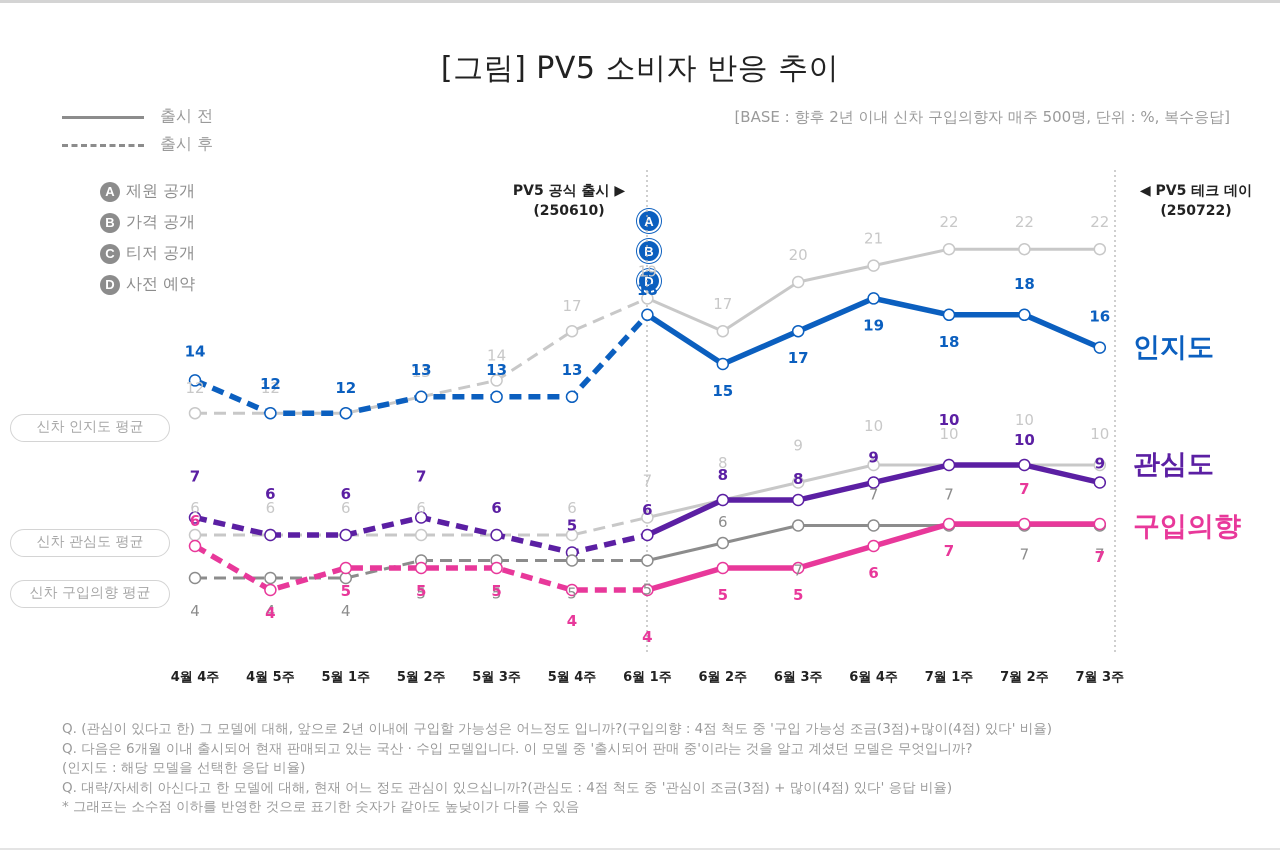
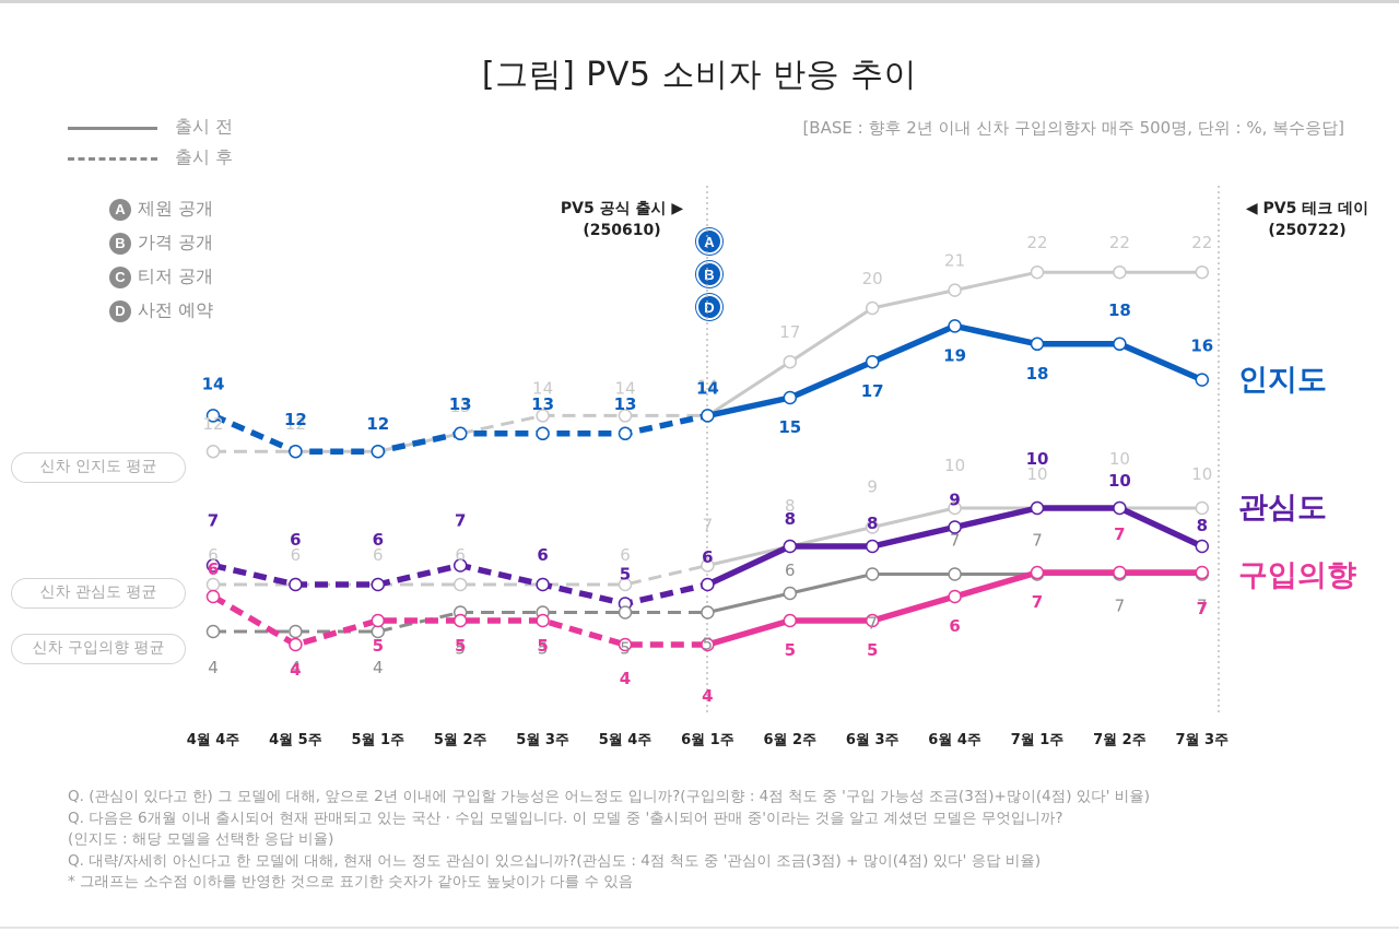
신차 인지도 평균/5월 4주: 17 -> 14
신차 인지도 평균/6월 1주: 19 -> 14
인지도/6월 1주: 18 -> 14
관심도/7월 3주: 9 -> 8
